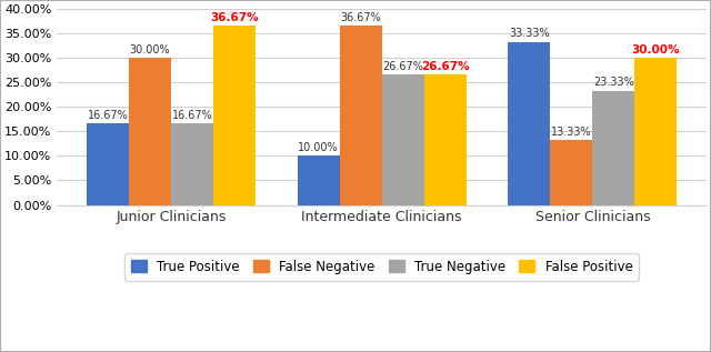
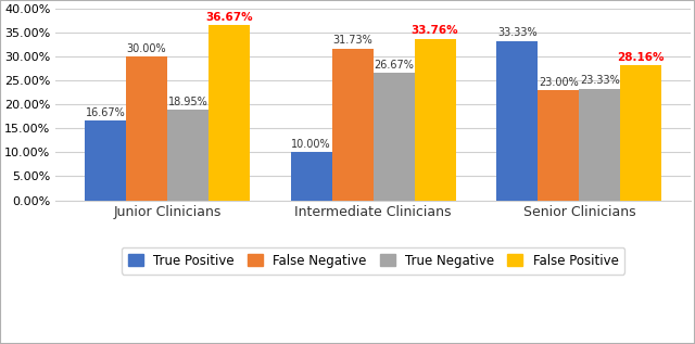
True Negative/Junior Clinicians: 16.67% -> 18.95%
False Negative/Intermediate Clinicians: 36.67% -> 31.73%
False Positive/Intermediate Clinicians: 26.67% -> 33.76%
False Negative/Senior Clinicians: 13.33% -> 23.00%
False Positive/Senior Clinicians: 30.00% -> 28.16%
